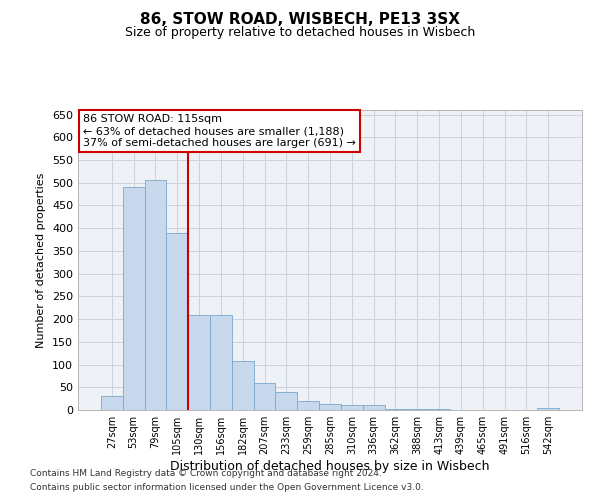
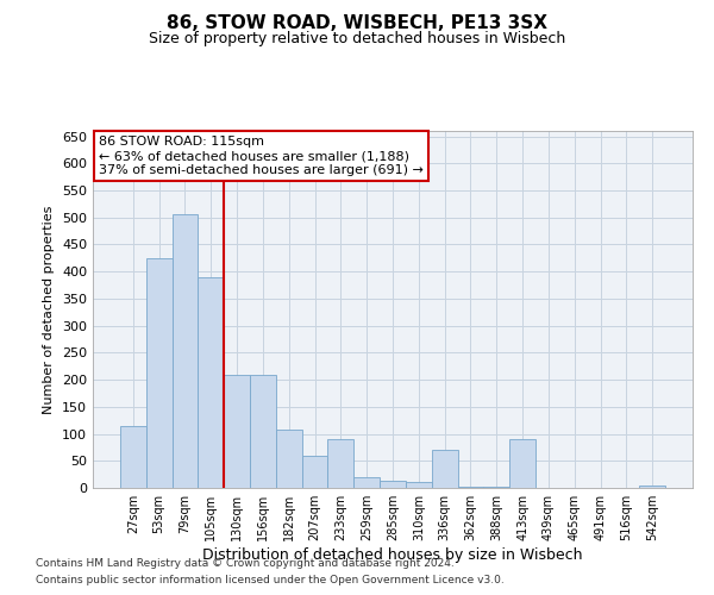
27sqm: 30 -> 115
53sqm: 490 -> 425
233sqm: 40 -> 90
336sqm: 10 -> 70
413sqm: 2 -> 90
